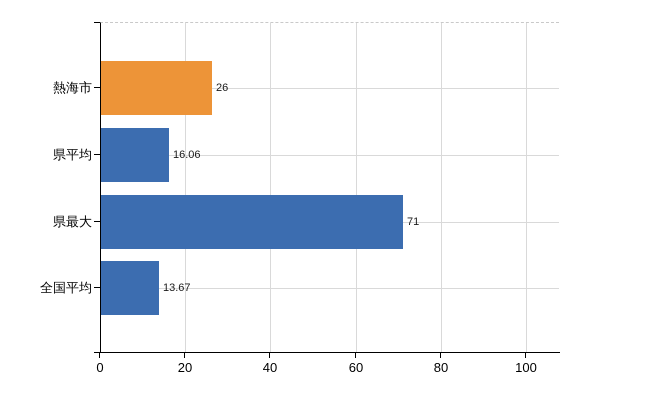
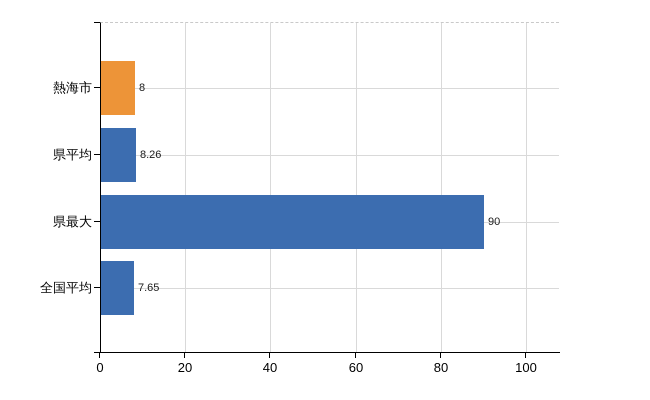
熱海市: 26 -> 8
県平均: 16.06 -> 8.26
県最大: 71 -> 90
全国平均: 13.67 -> 7.65
